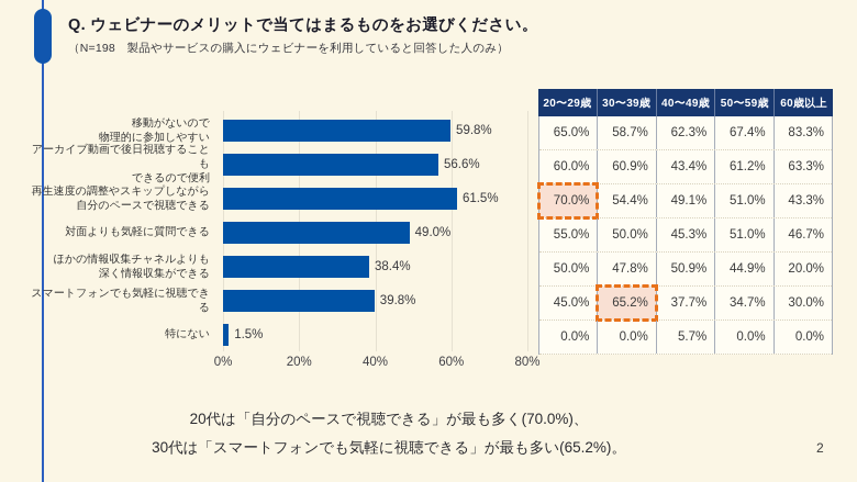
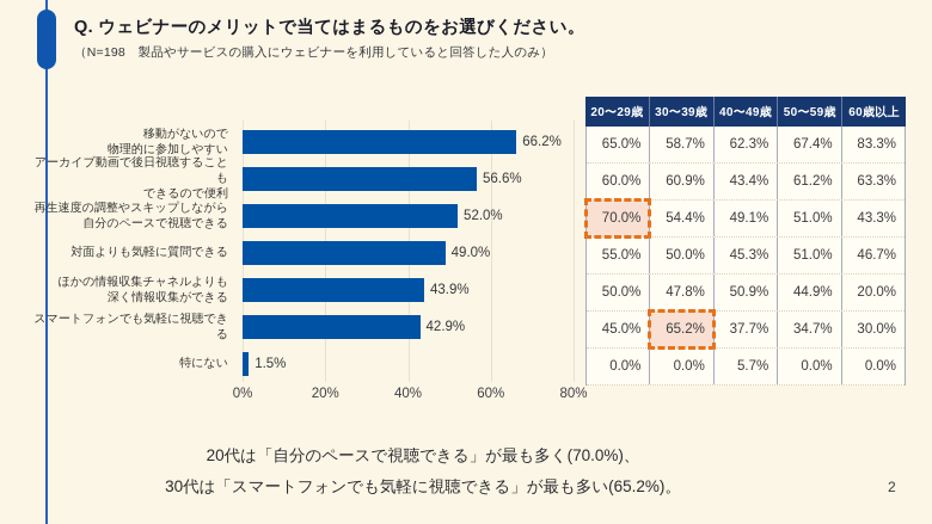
移動がないので 物理的に参加しやすい: 59.8% -> 66.2%
再生速度の調整やスキップしながら 自分のペースで視聴できる: 61.5% -> 52.0%
ほかの情報収集チャネルよりも 深く情報収集ができる: 38.4% -> 43.9%
スマートフォンでも気軽に視聴できる: 39.8% -> 42.9%
